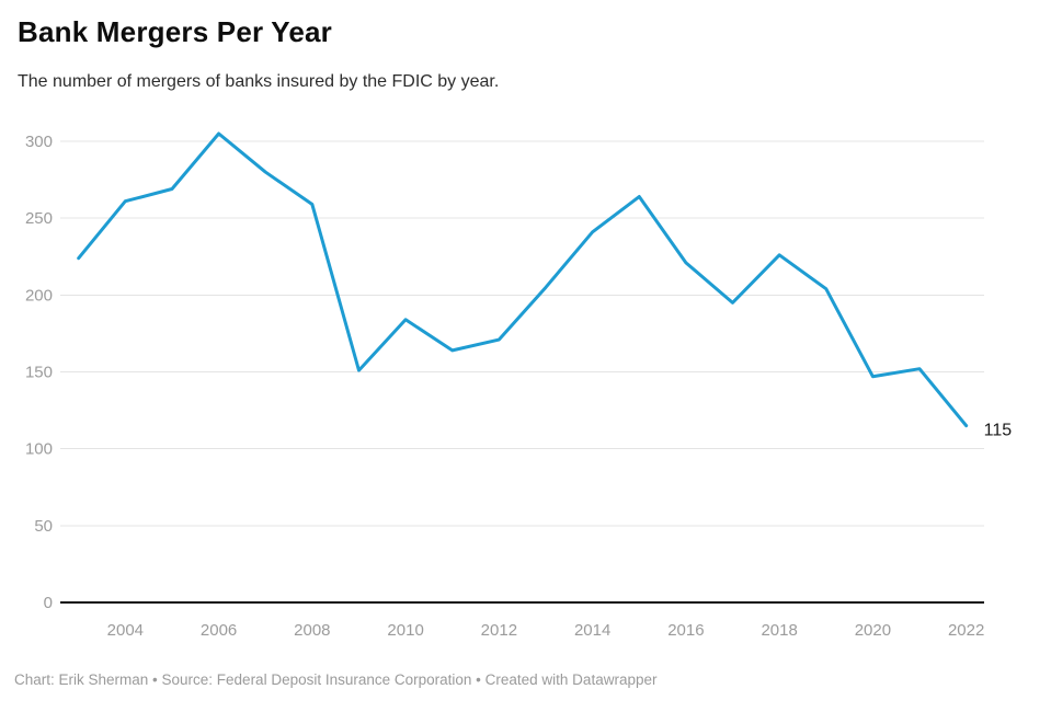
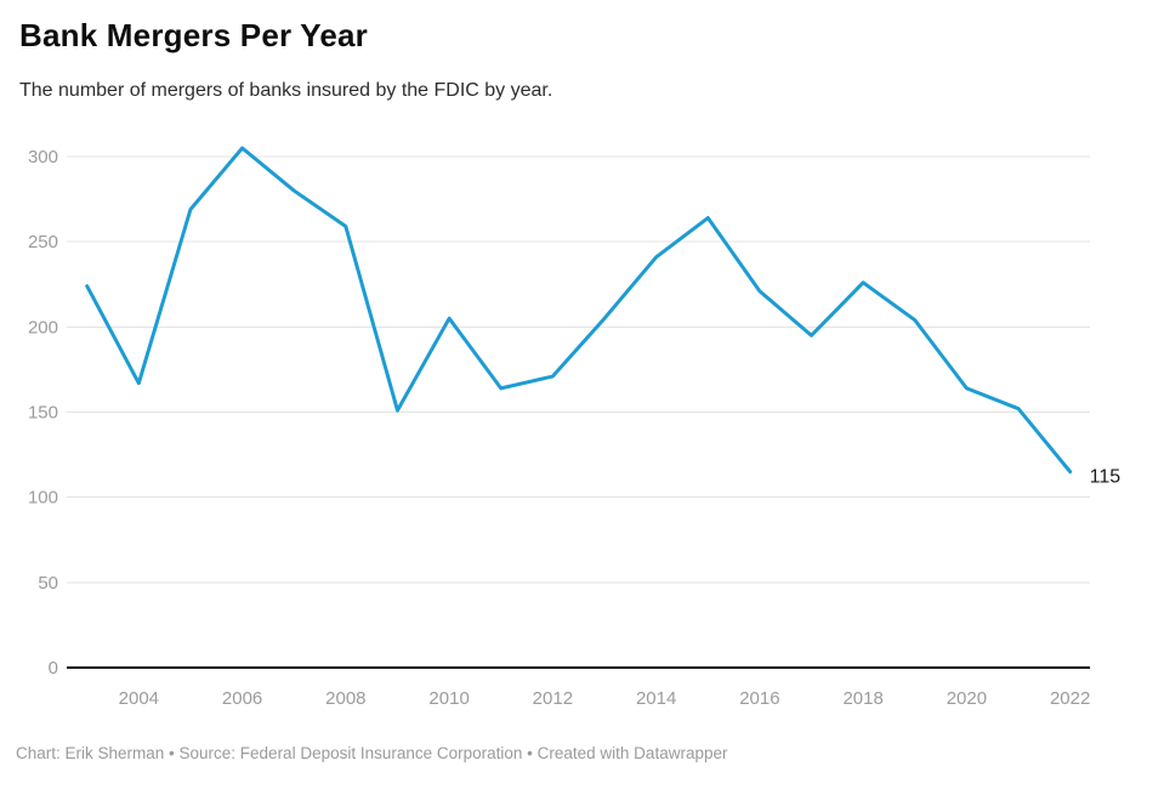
2004: 261 -> 167
2010: 184 -> 205
2020: 147 -> 164
